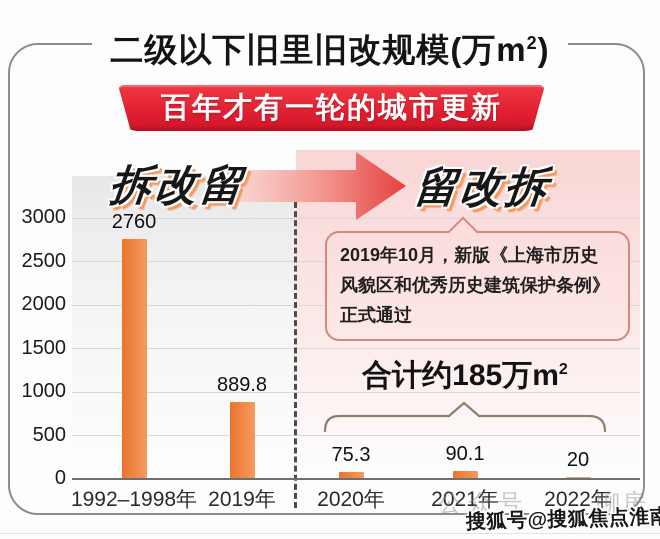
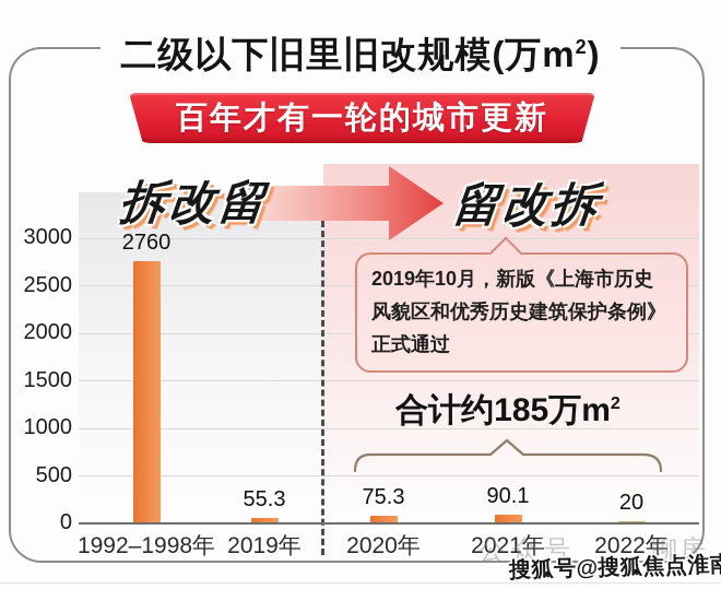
2019年: 889.8 -> 55.3
